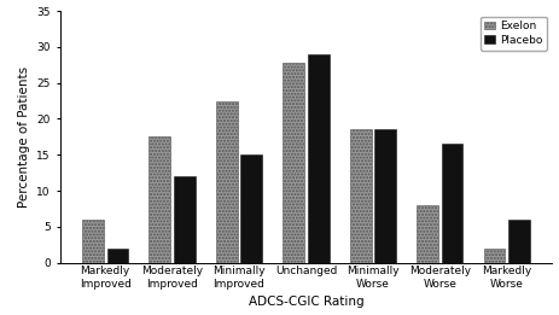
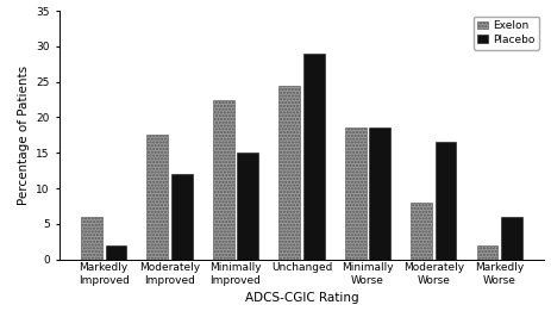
Exelon/Unchanged: 27.8 -> 24.5
